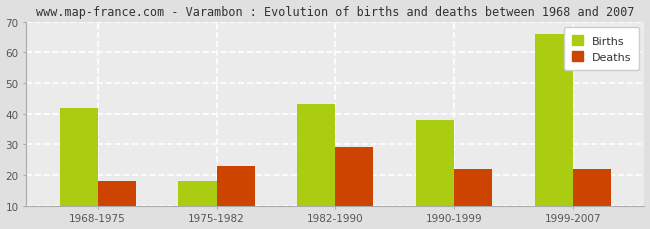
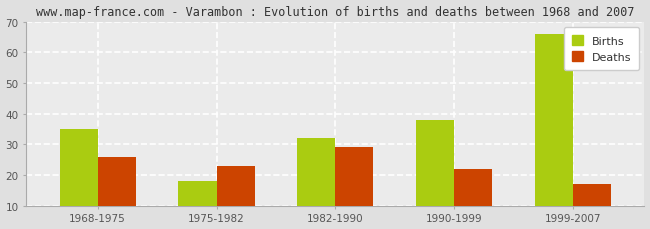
Births/1968-1975: 42 -> 35
Deaths/1968-1975: 18 -> 26
Births/1982-1990: 43 -> 32
Deaths/1999-2007: 22 -> 17
